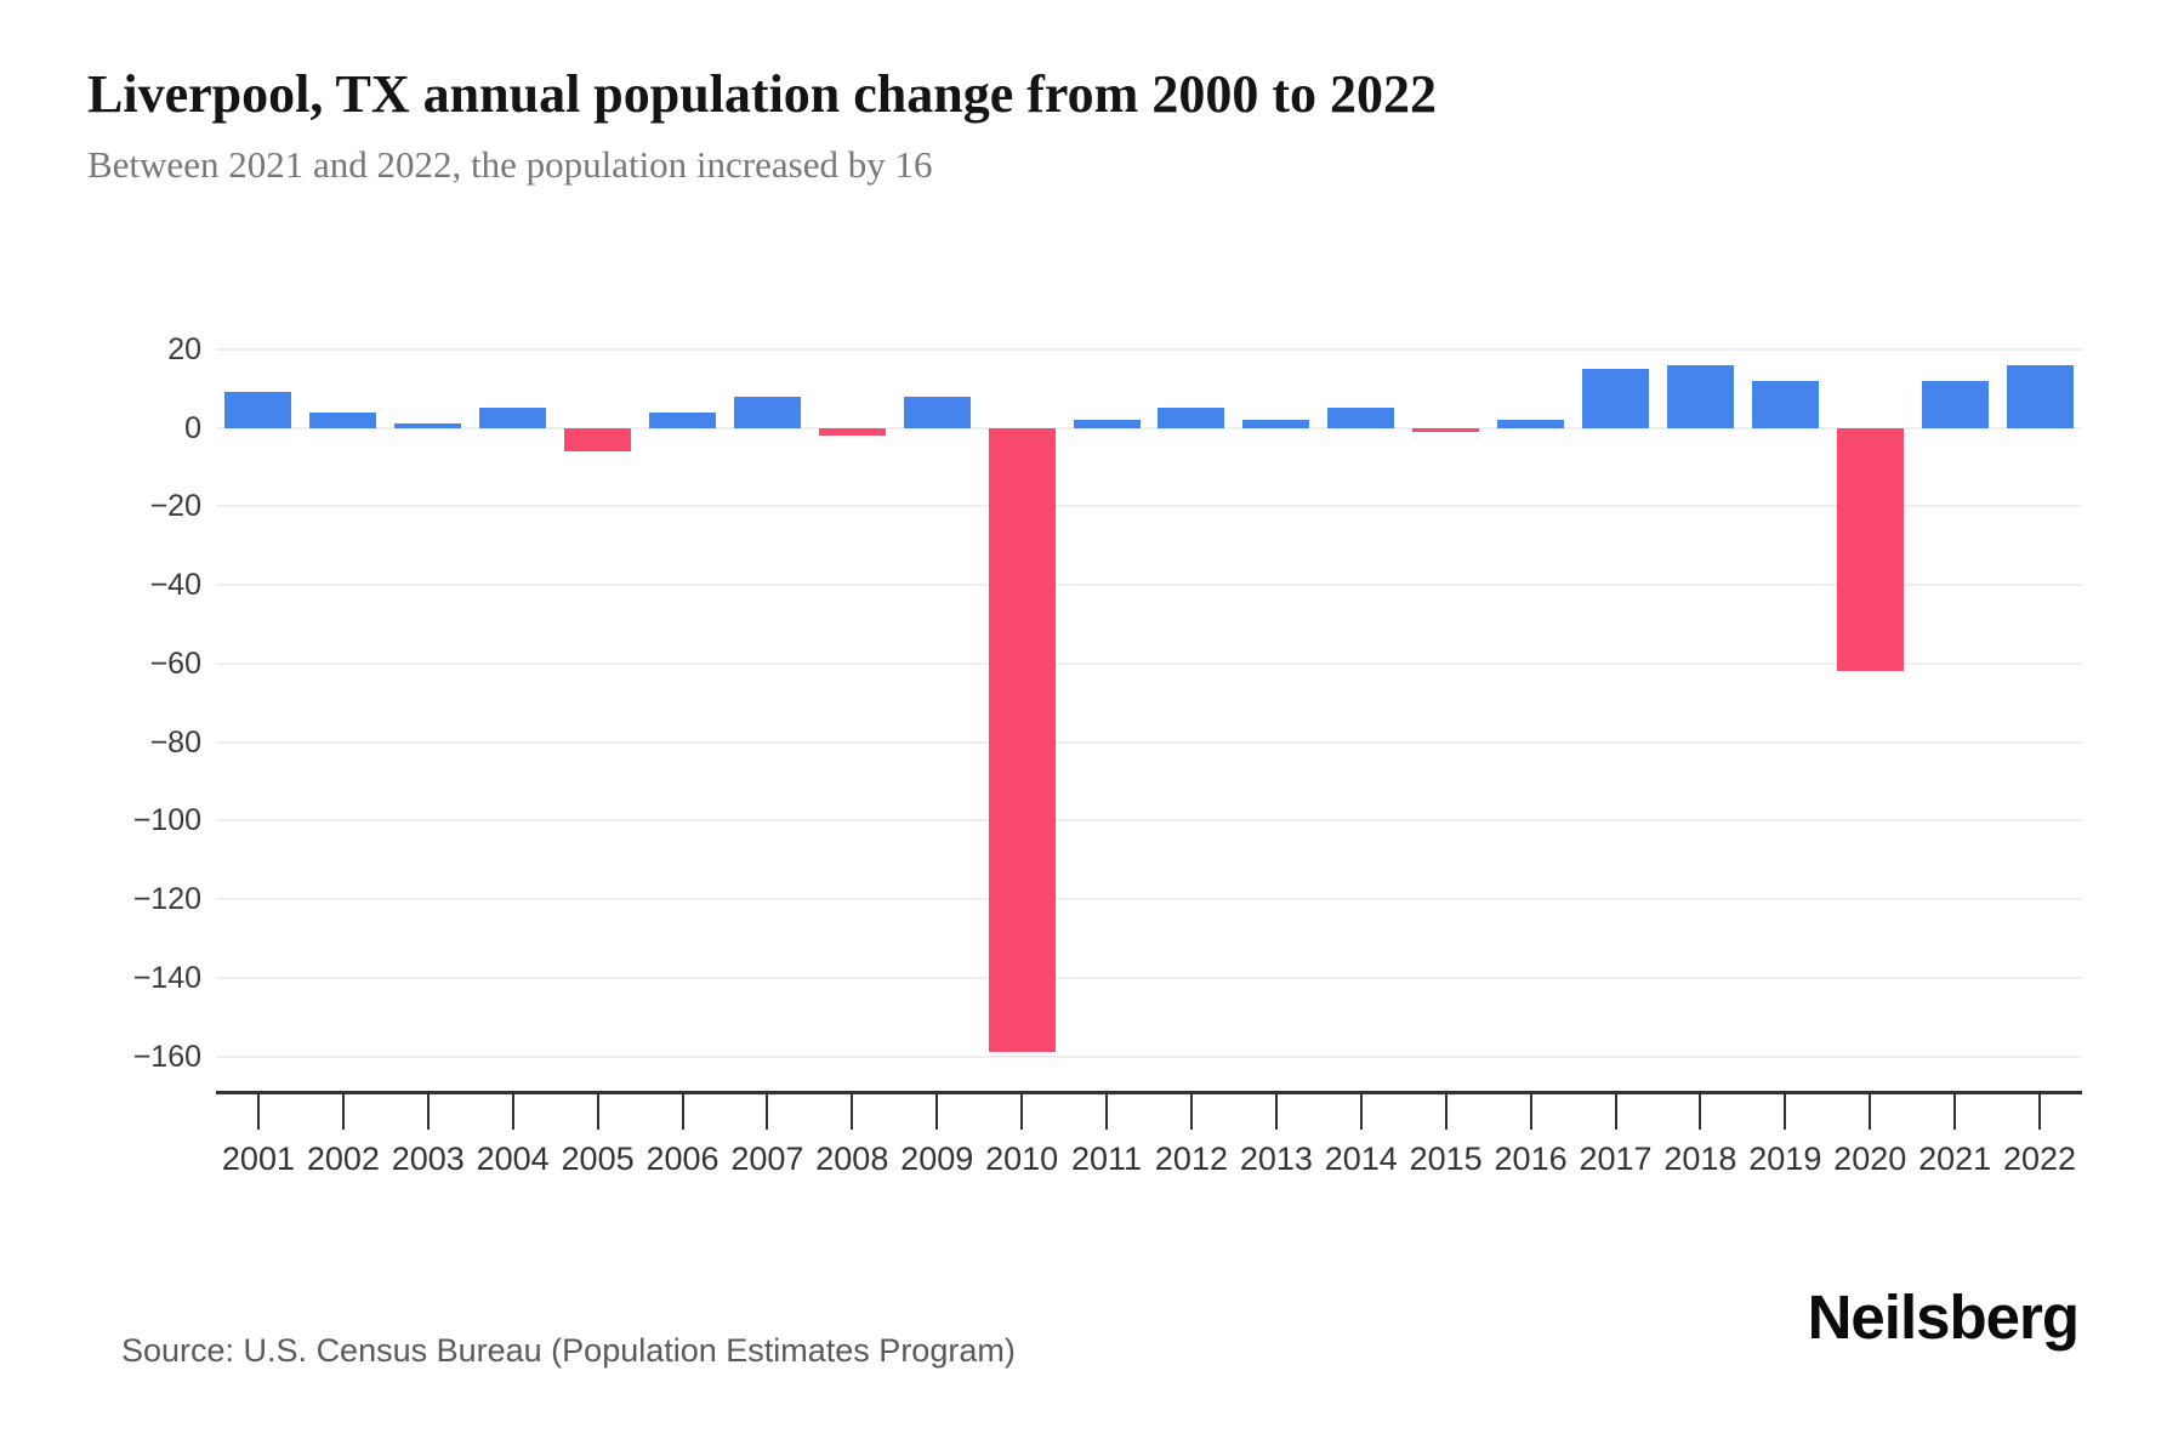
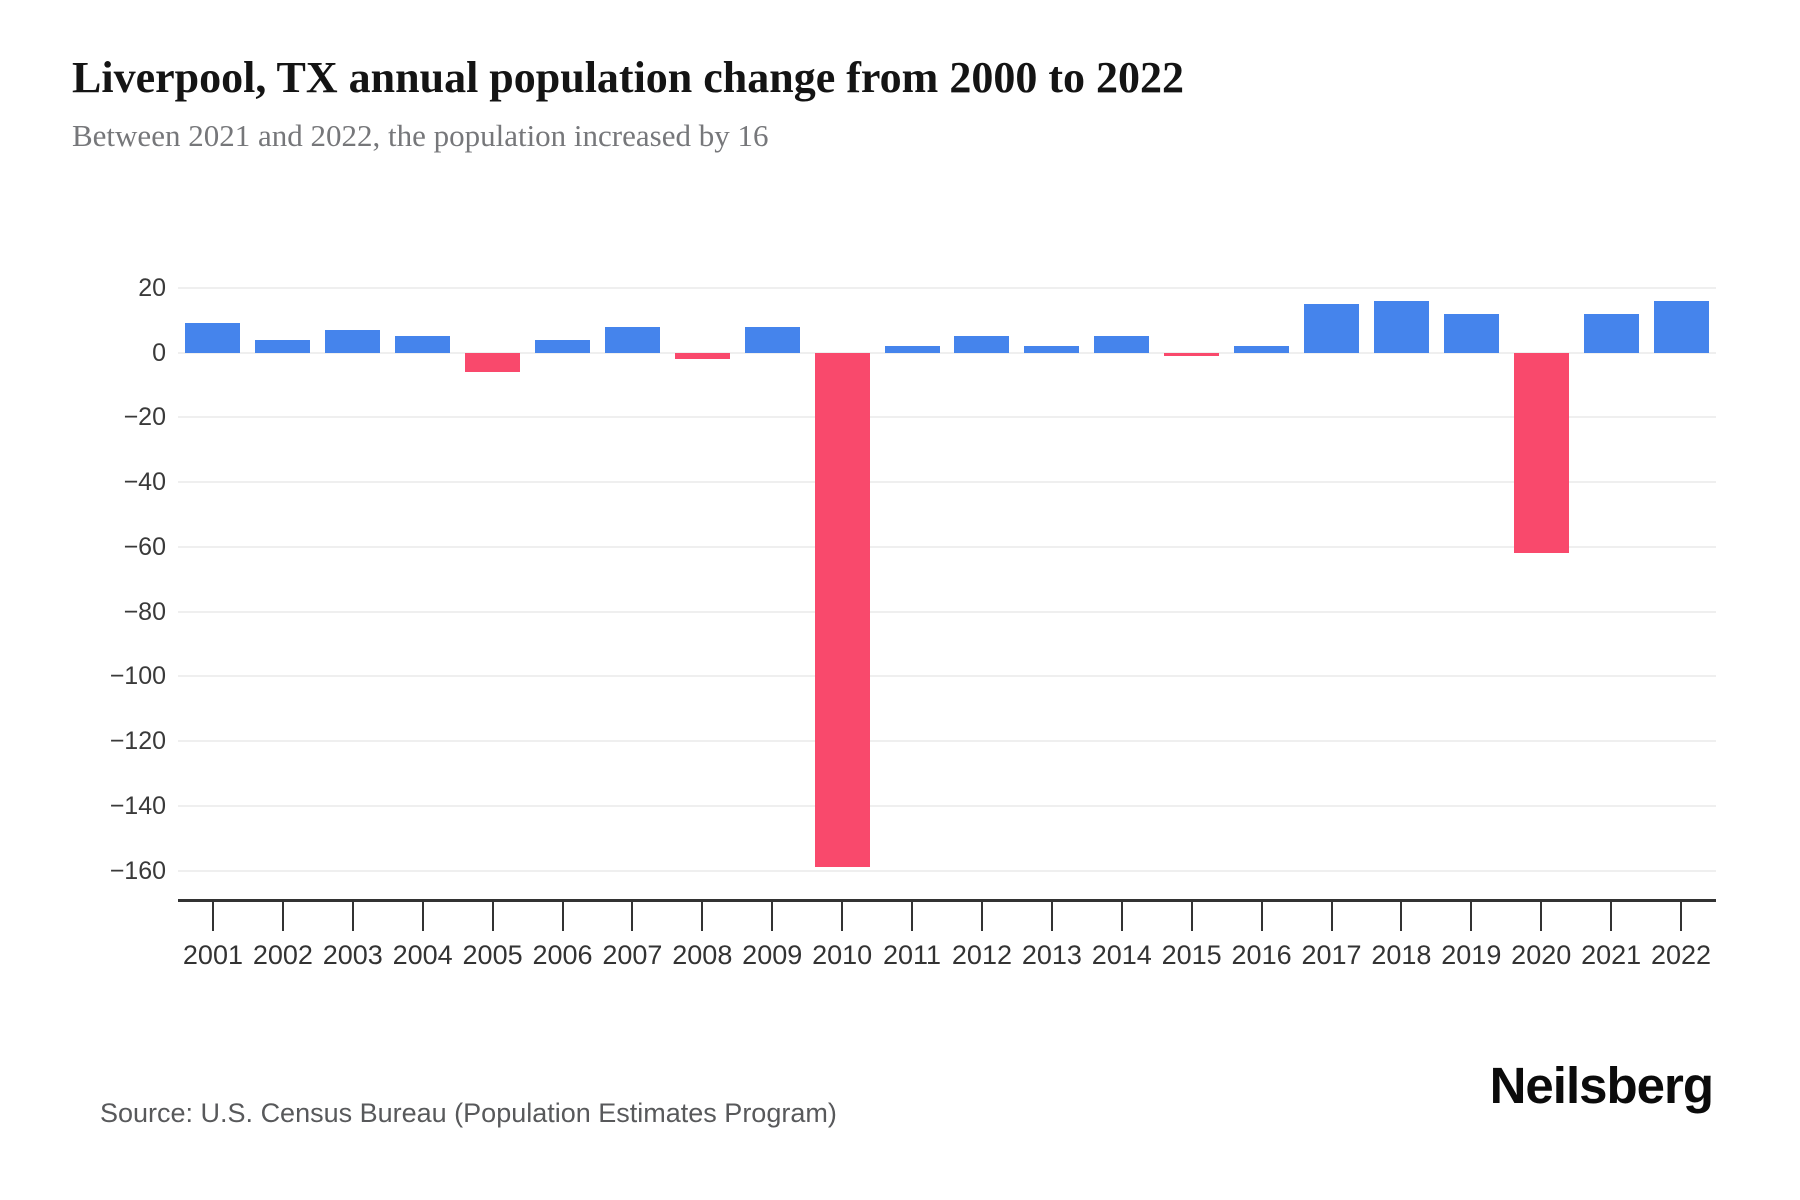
2003: 1 -> 7
